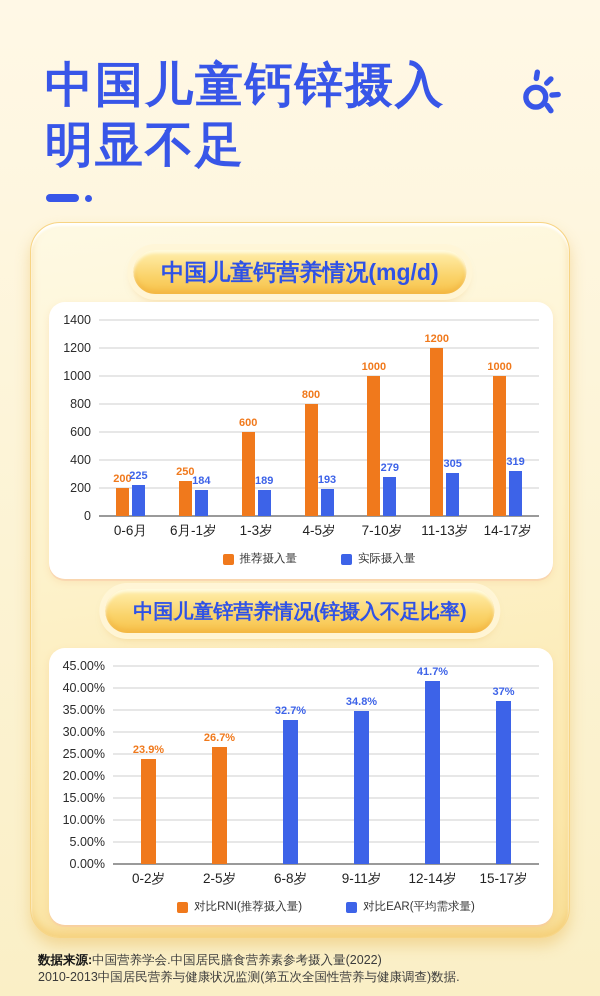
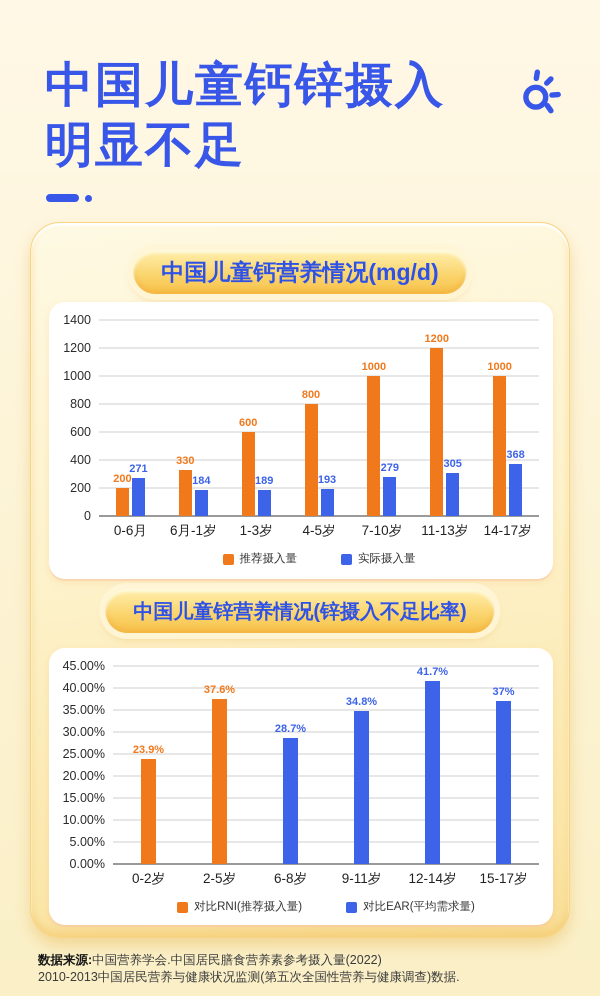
中国儿童钙营养情况(mg/d)/实际摄入量/0-6月: 225 -> 271
中国儿童钙营养情况(mg/d)/推荐摄入量/6月-1岁: 250 -> 330
中国儿童钙营养情况(mg/d)/实际摄入量/14-17岁: 319 -> 368
中国儿童锌营养情况(锌摄入不足比率)/对比RNI(推荐摄入量)/2-5岁: 26.7% -> 37.6%
中国儿童锌营养情况(锌摄入不足比率)/对比EAR(平均需求量)/6-8岁: 32.7% -> 28.7%
